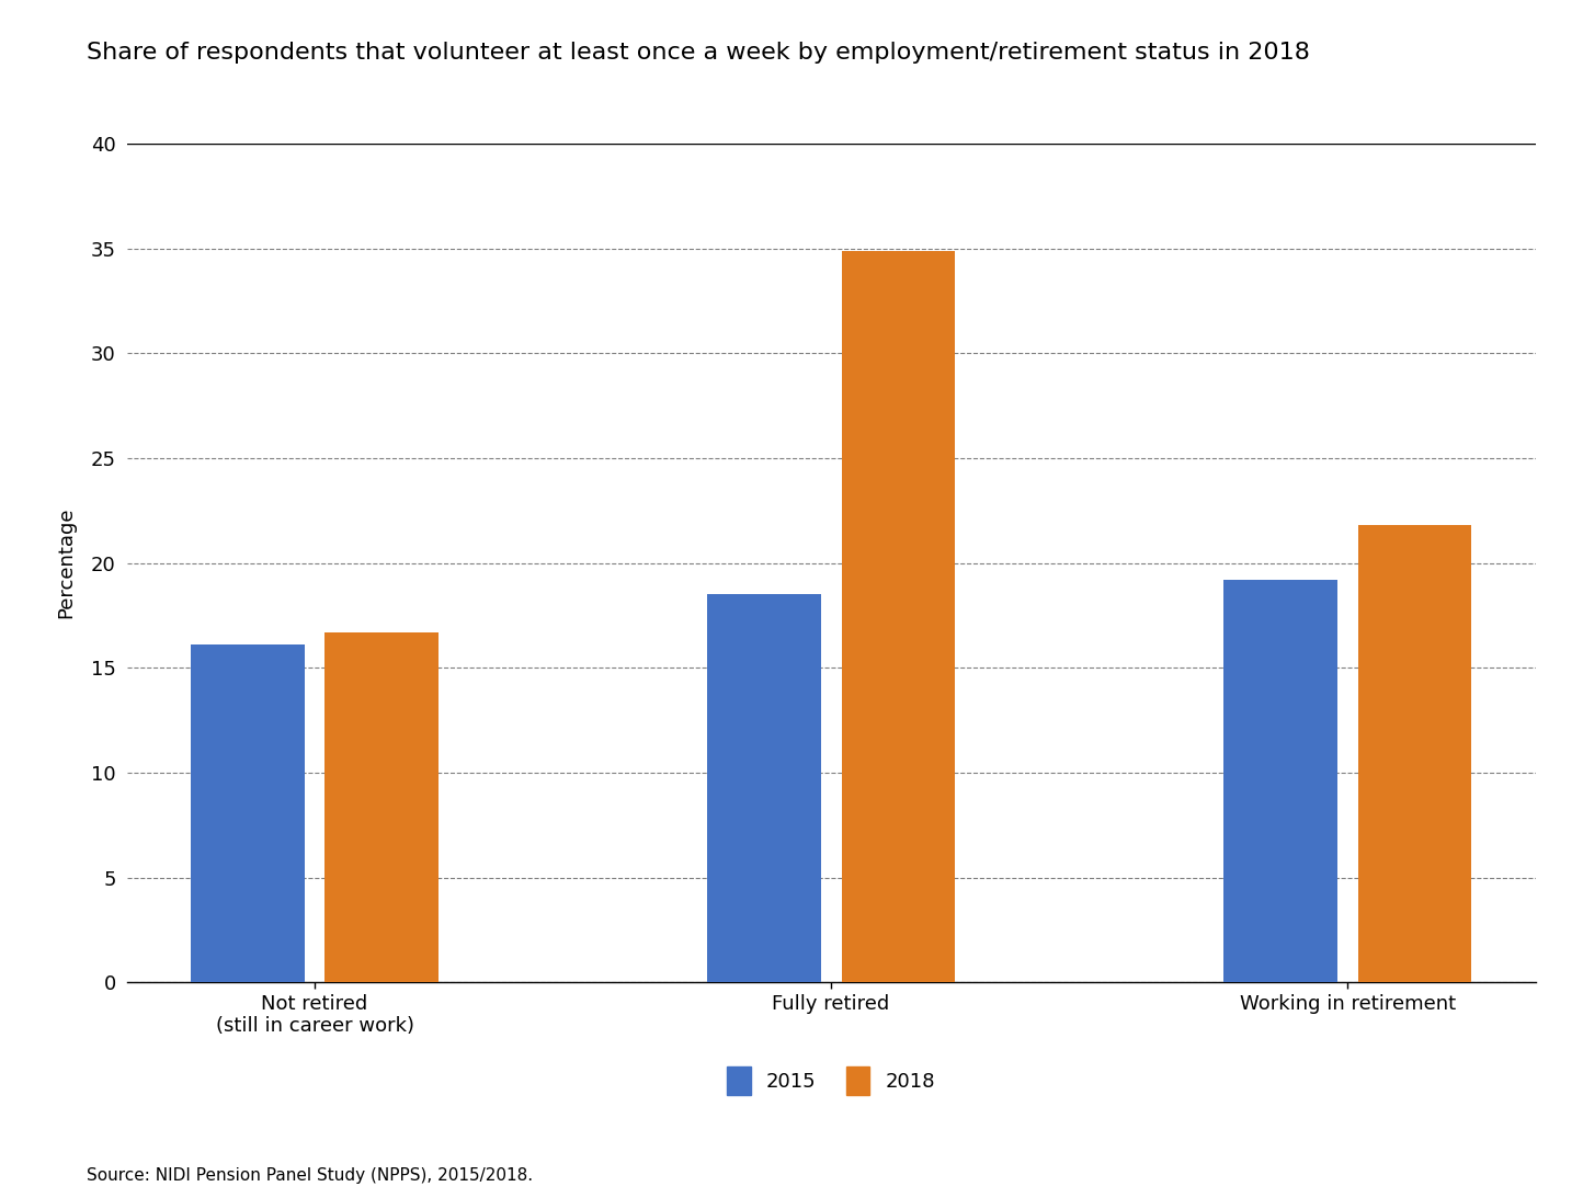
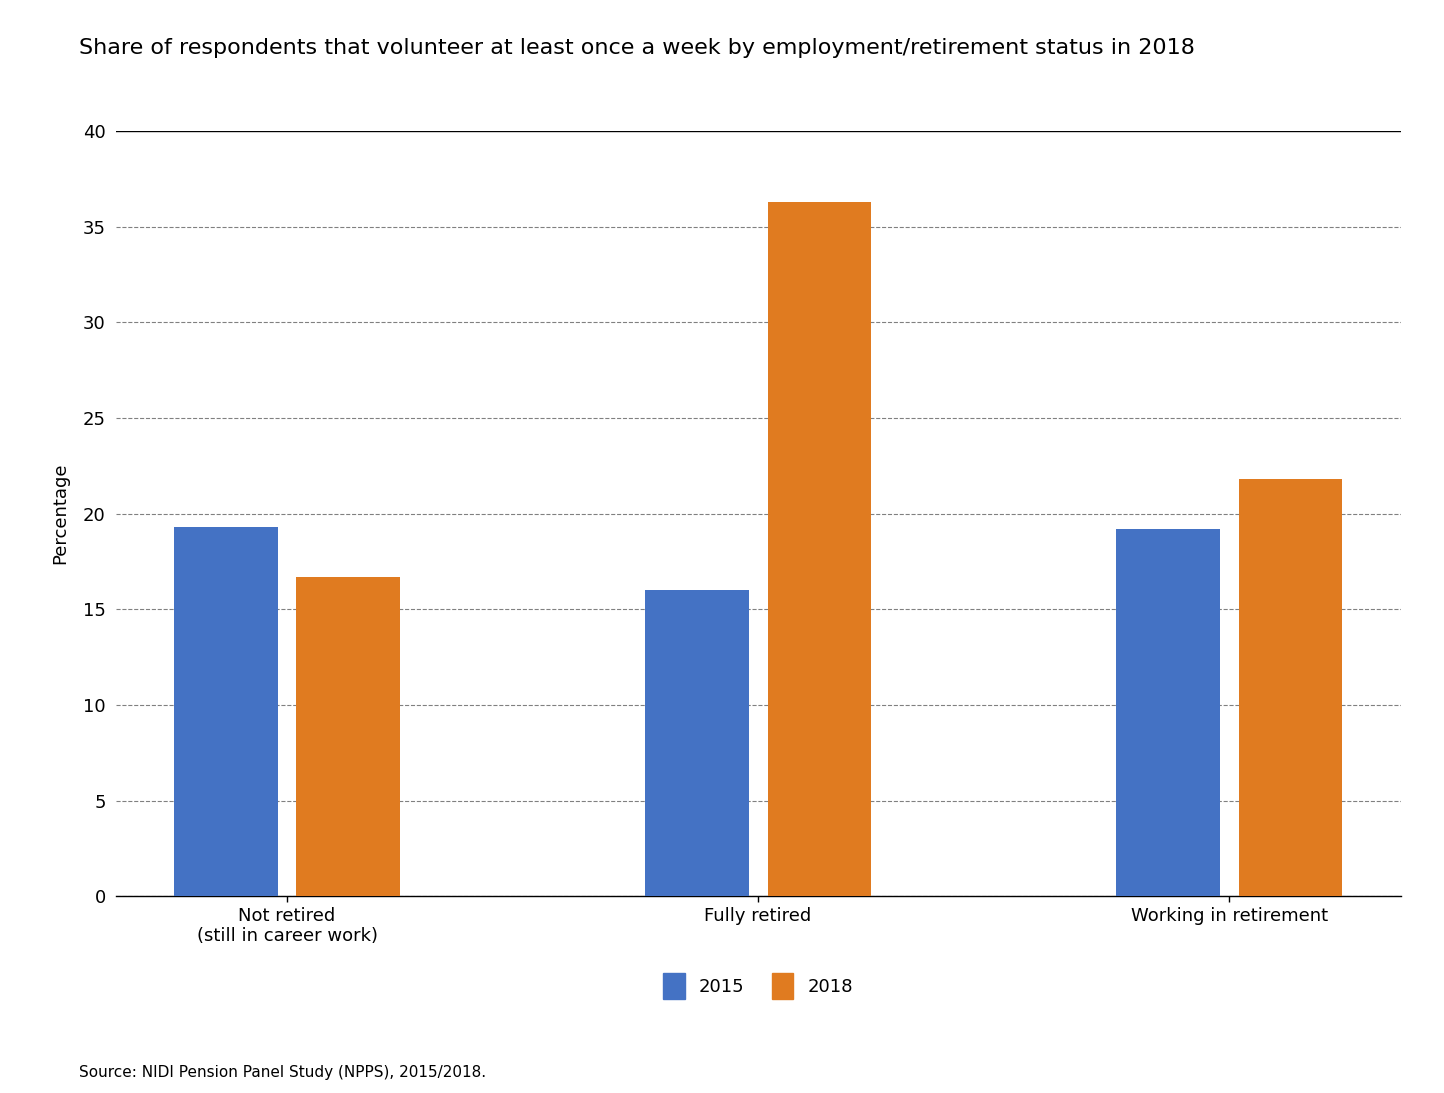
2015/Not retired (still in career work): 16.1 -> 19.3
2015/Fully retired: 18.5 -> 16.0
2018/Fully retired: 34.9 -> 36.3
